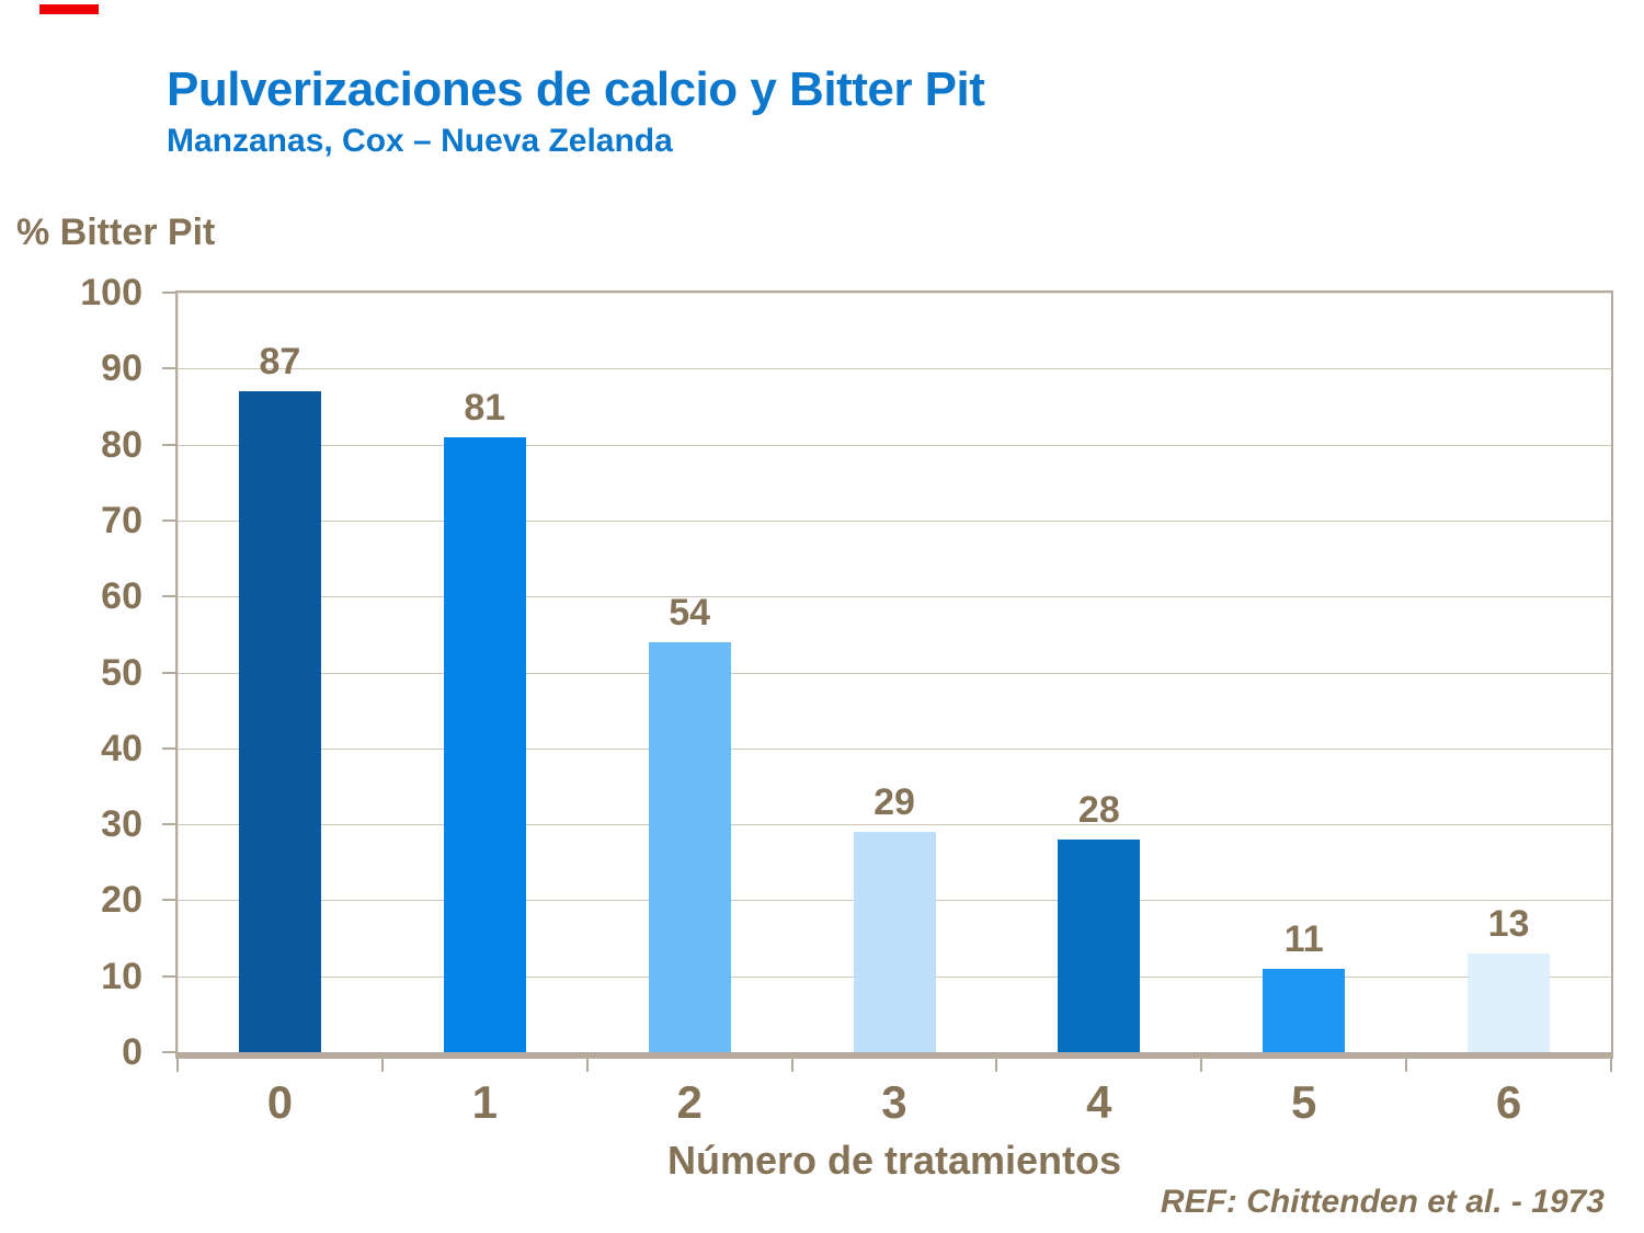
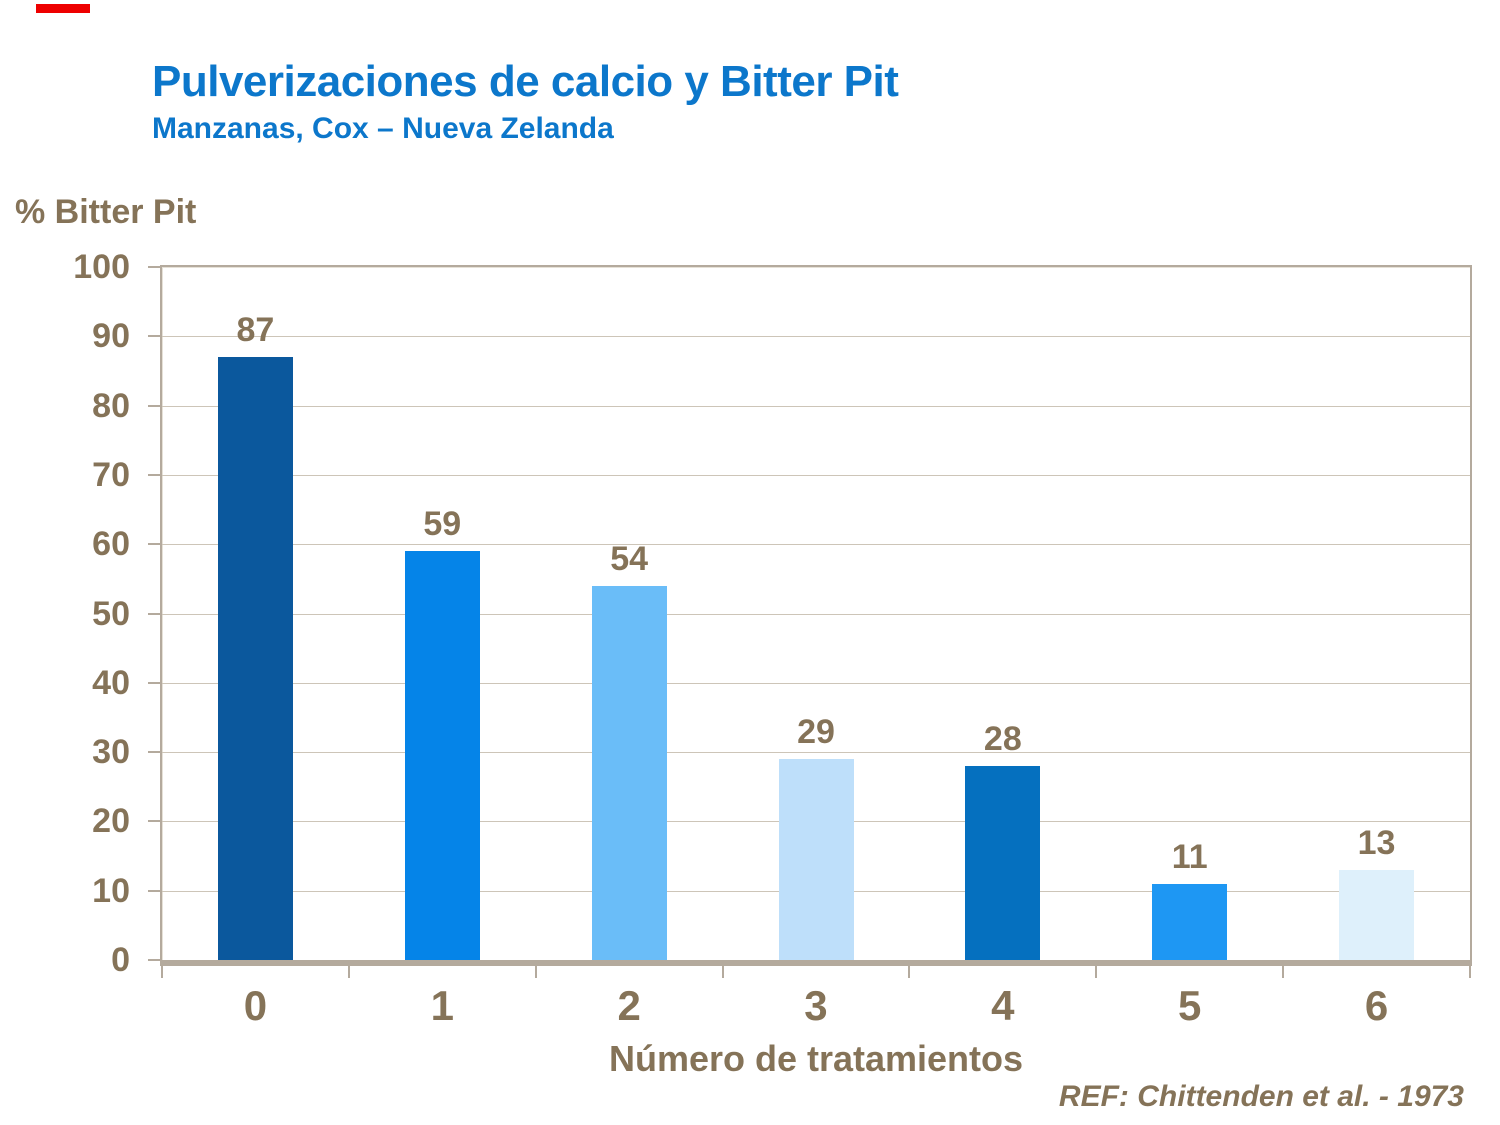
1: 81 -> 59
